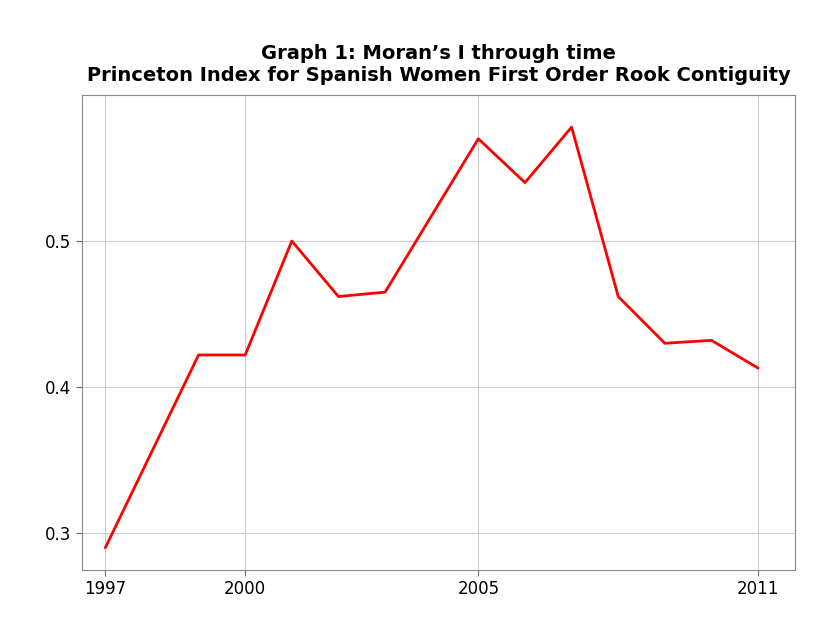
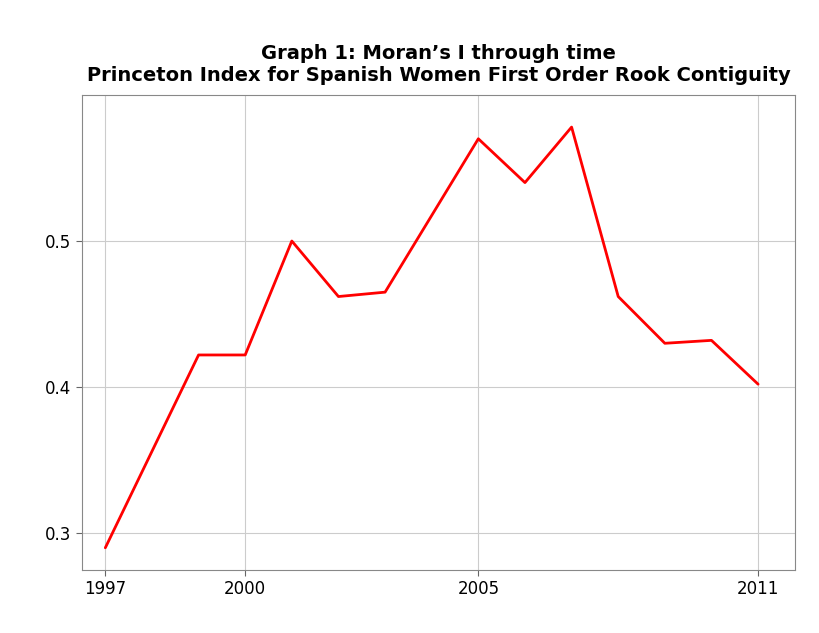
2011: 0.413 -> 0.402
